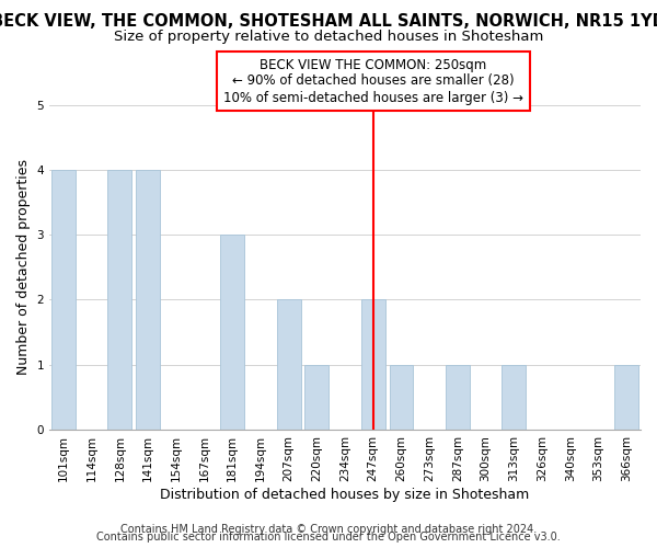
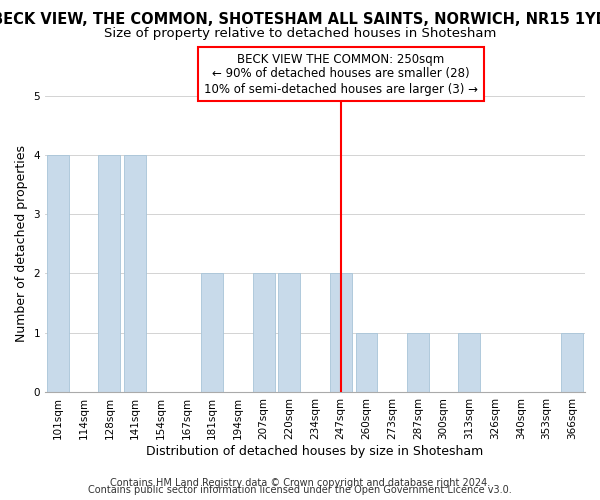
181sqm: 3 -> 2
220sqm: 1 -> 2
